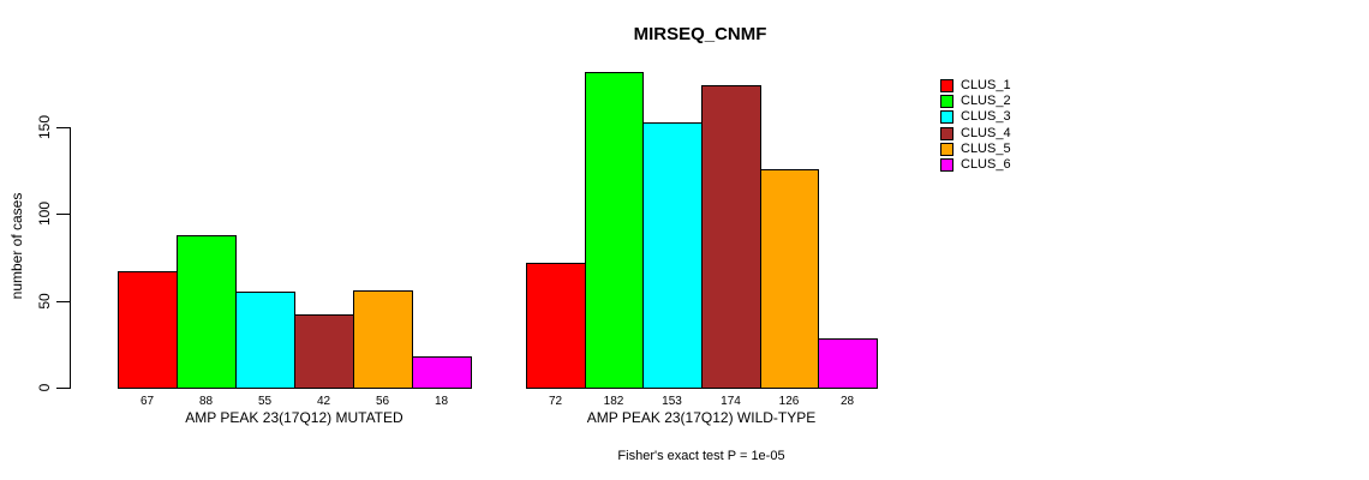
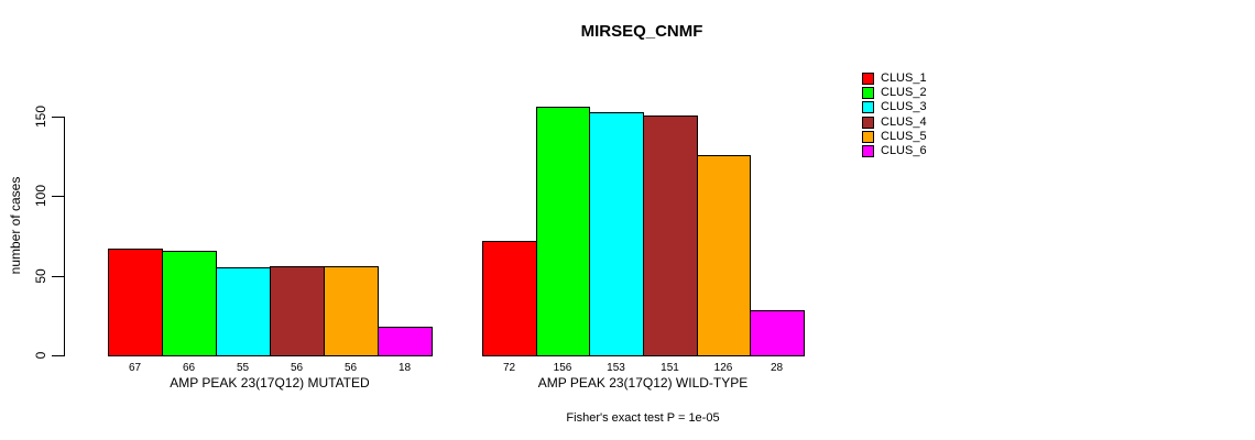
CLUS_2/AMP PEAK 23(17Q12) MUTATED: 88 -> 66
CLUS_4/AMP PEAK 23(17Q12) MUTATED: 42 -> 56
CLUS_2/AMP PEAK 23(17Q12) WILD-TYPE: 182 -> 156
CLUS_4/AMP PEAK 23(17Q12) WILD-TYPE: 174 -> 151
